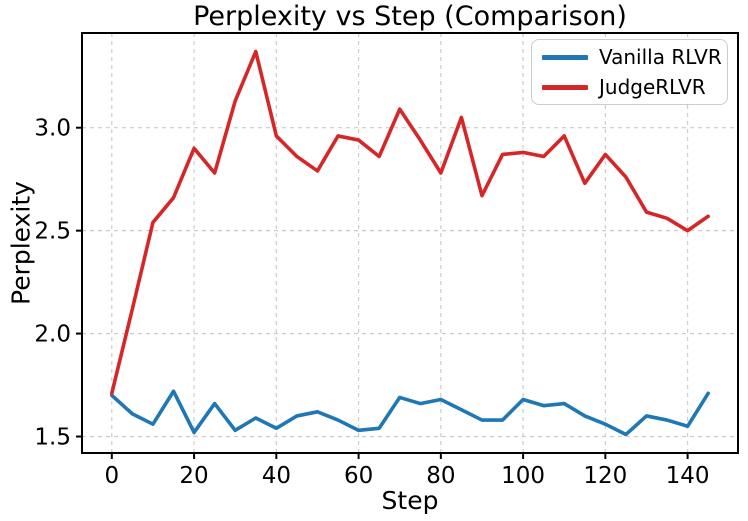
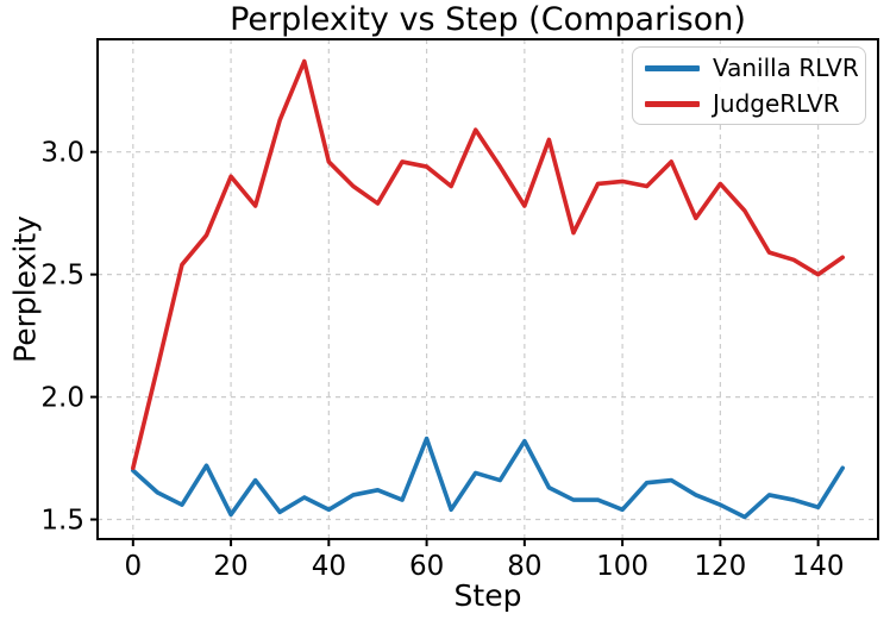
Vanilla RLVR/60: 1.53 -> 1.83
Vanilla RLVR/80: 1.68 -> 1.82
Vanilla RLVR/100: 1.68 -> 1.54
